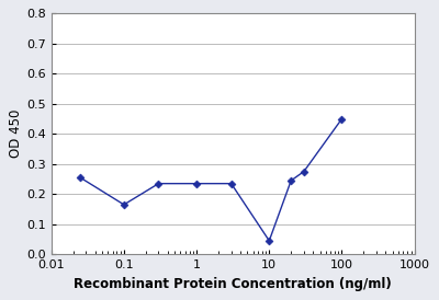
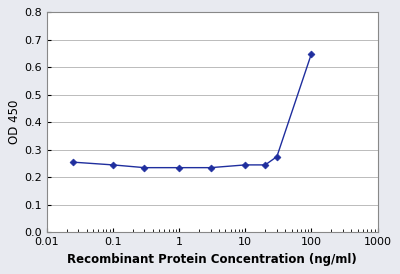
0.1: 0.165 -> 0.245
10: 0.045 -> 0.245
100: 0.450 -> 0.650
